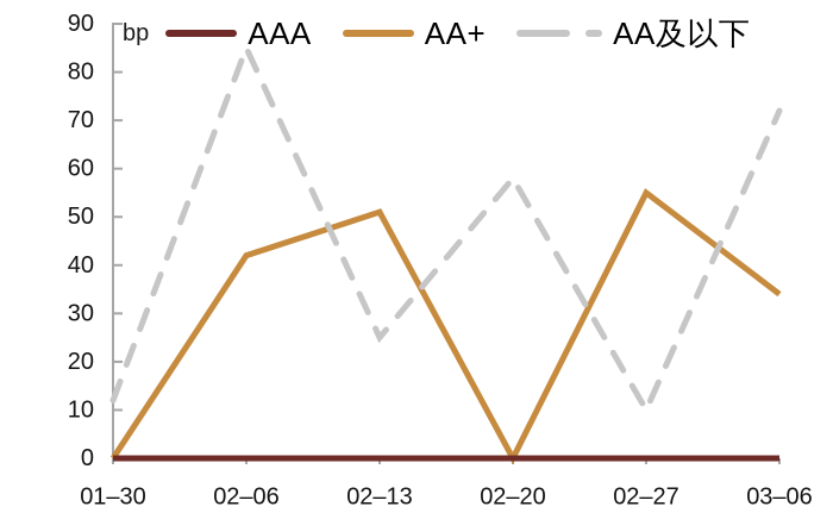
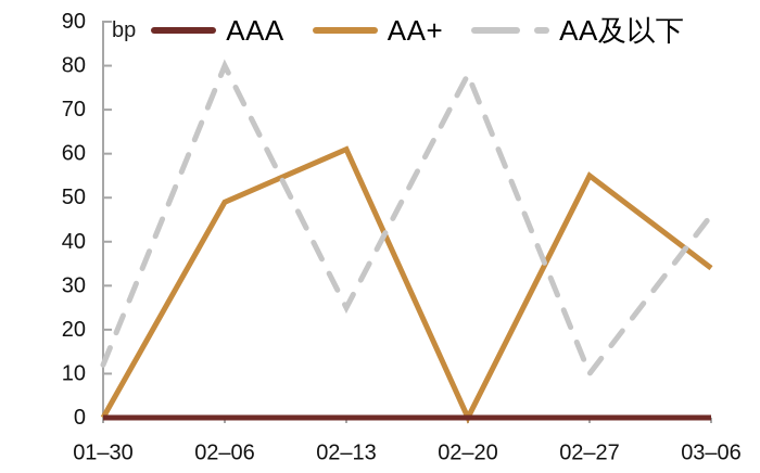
AA+/02–06: 42 -> 49
AA及以下/02–06: 85 -> 80
AA+/02–13: 51 -> 61
AA及以下/02–20: 58 -> 78
AA及以下/03–06: 72 -> 46
